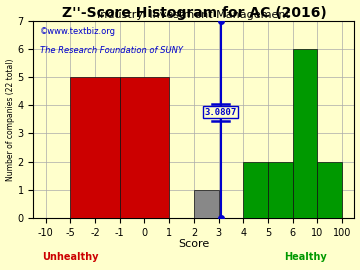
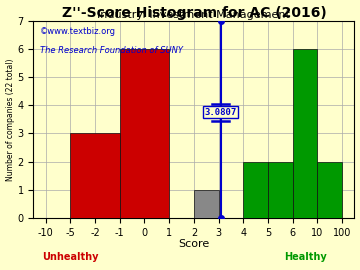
-2: 5 -> 3
0: 5 -> 6
